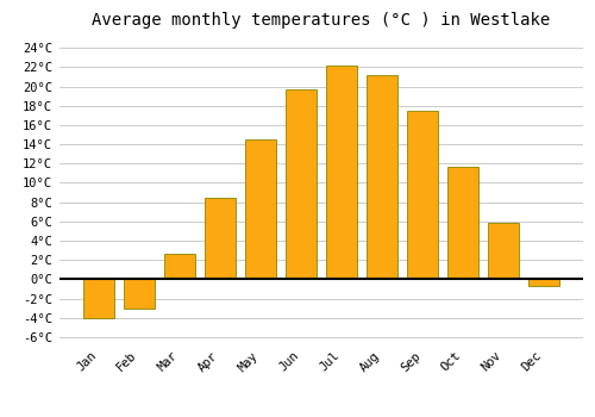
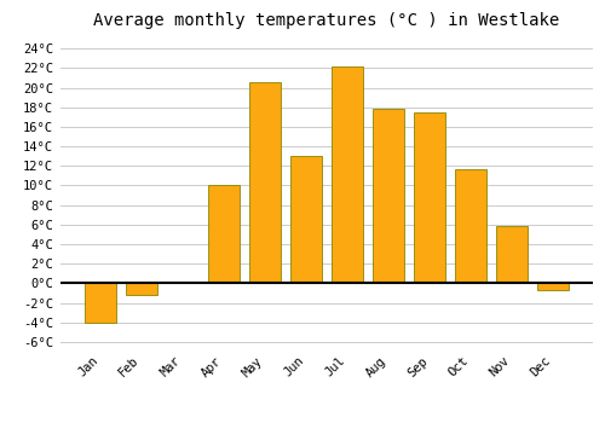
Feb: -3.0°C -> -1.2°C
Mar: 2.7°C -> 0.2°C
Apr: 8.5°C -> 10.0°C
May: 14.5°C -> 20.6°C
Jun: 19.7°C -> 13.0°C
Aug: 21.2°C -> 17.8°C
